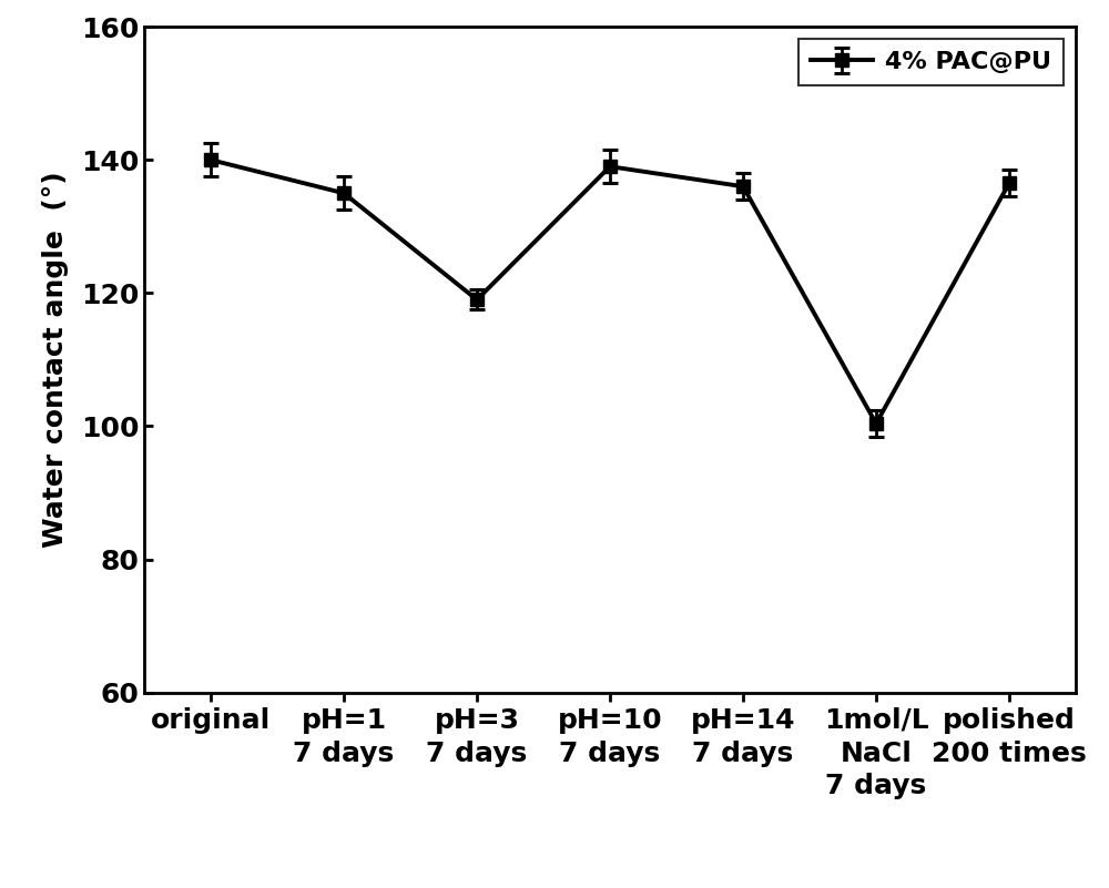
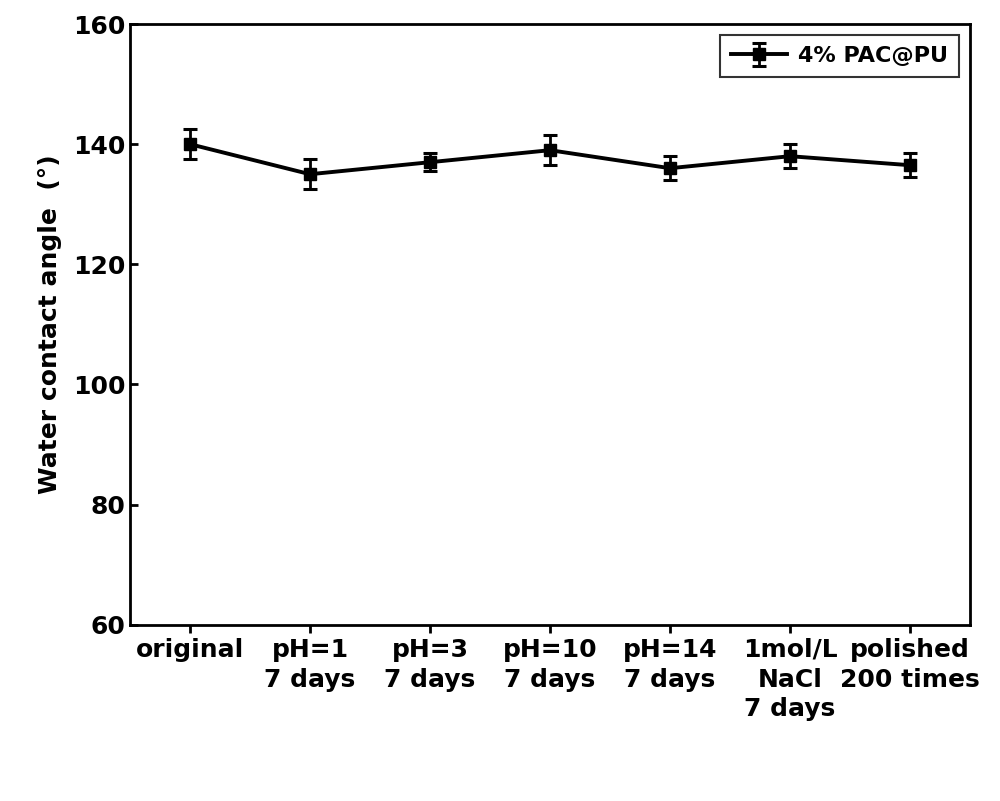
pH=3 7 days: 119.0 -> 137.0
1mol/L NaCl 7 days: 100.4 -> 138.0
